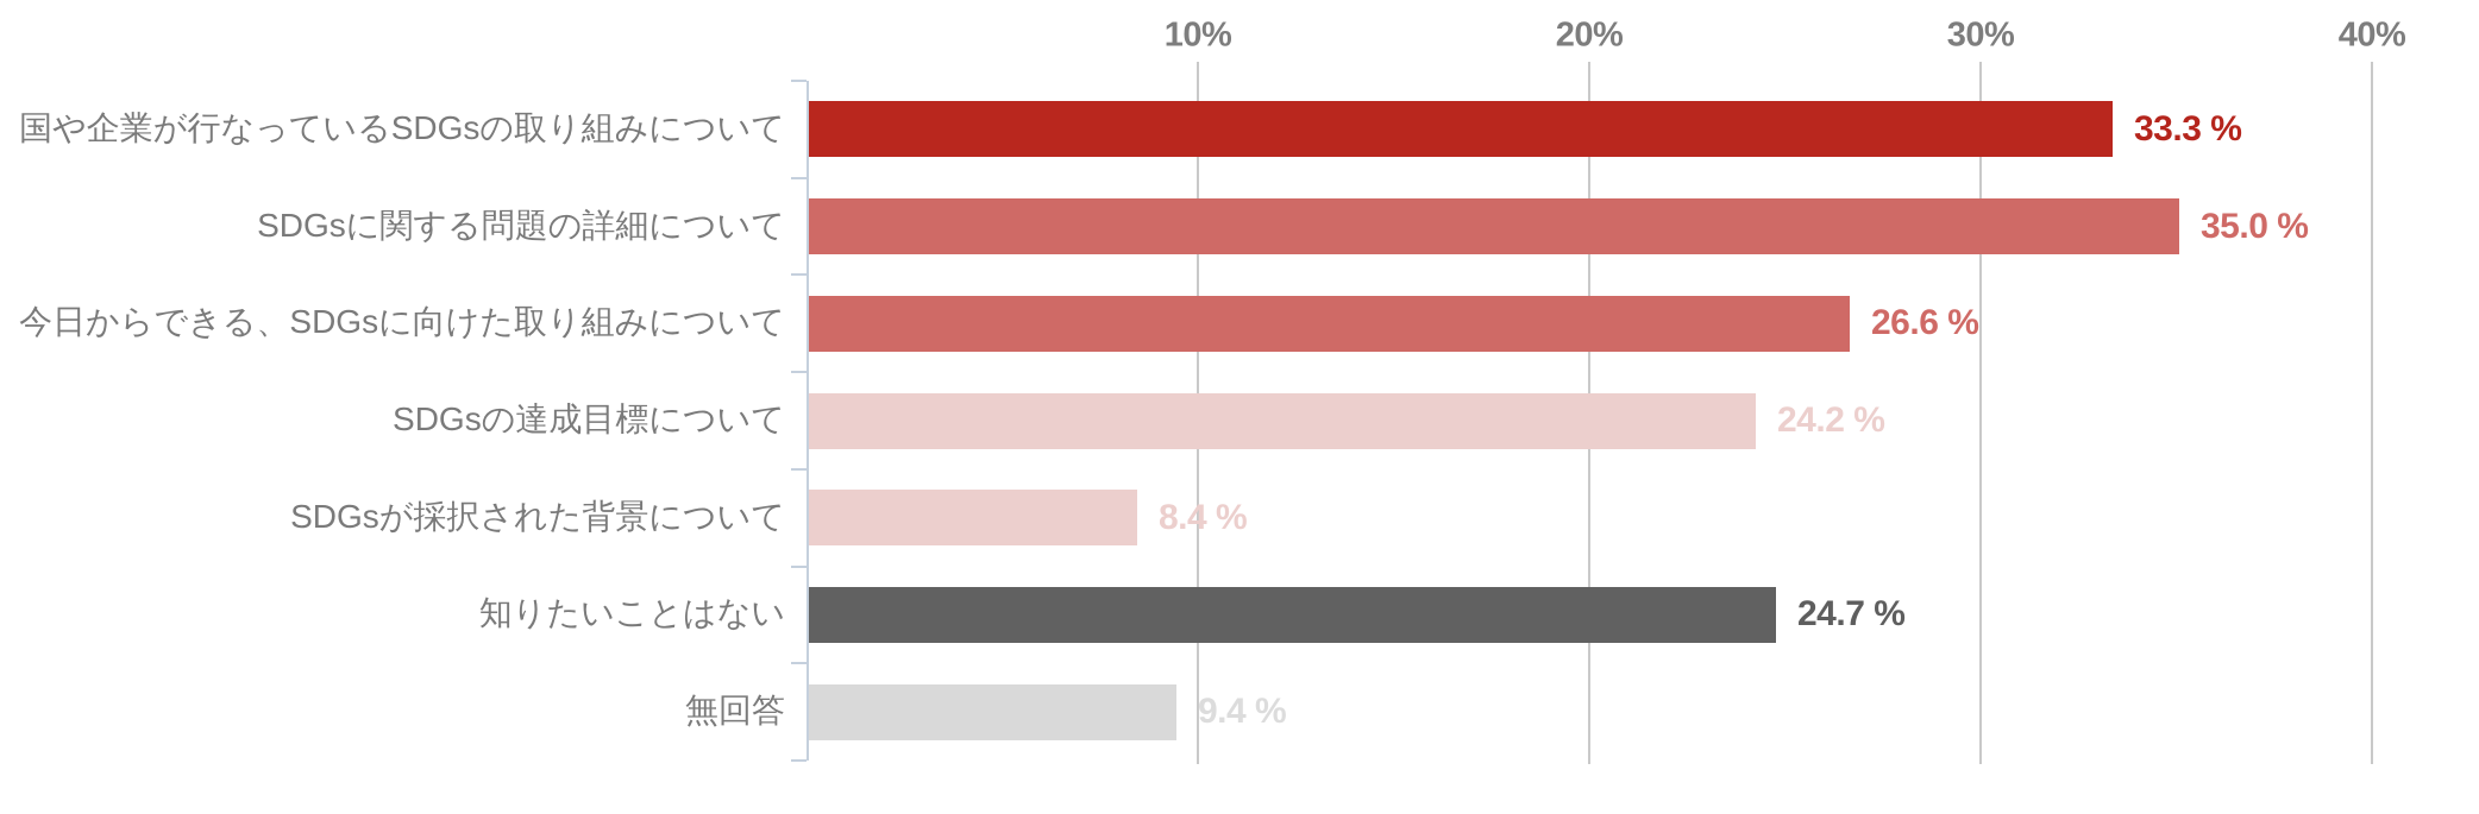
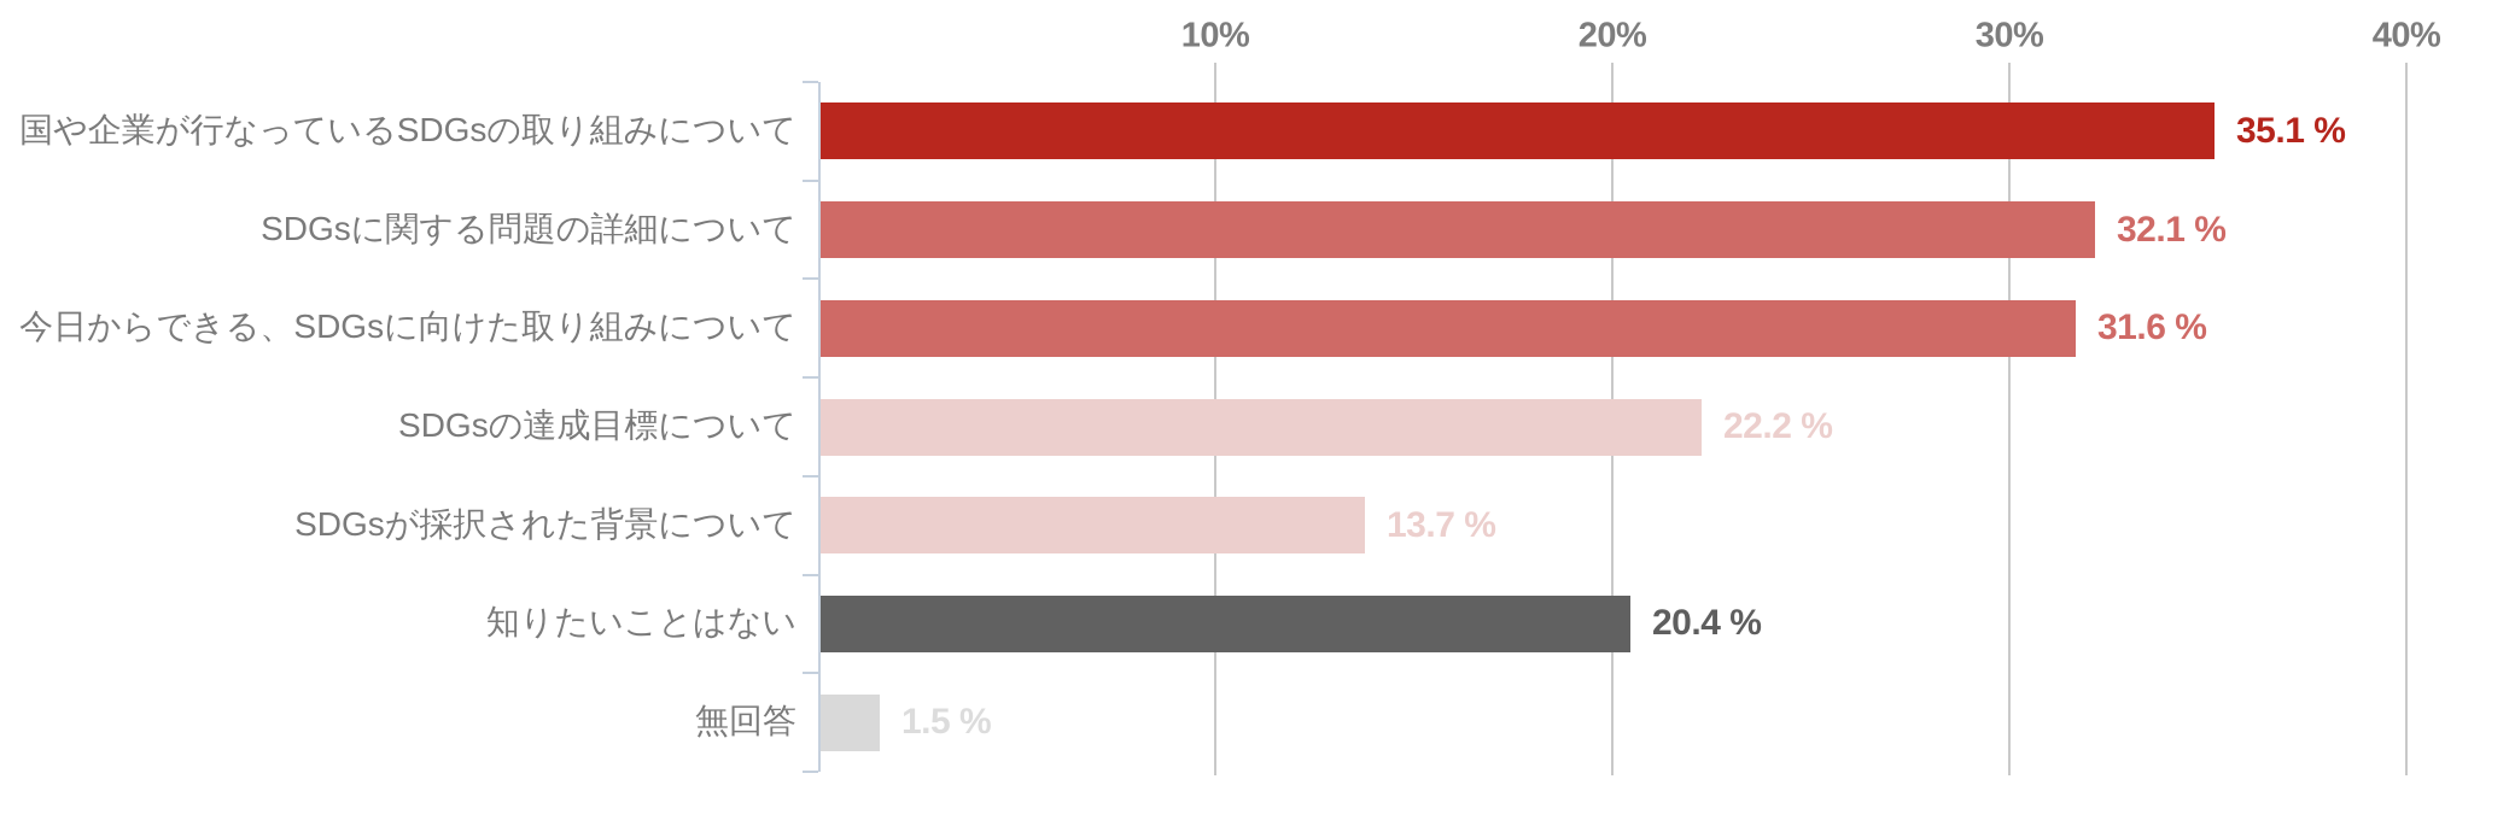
国や企業が行なっているSDGsの取り組みについて: 33.3 -> 35.1
SDGsに関する問題の詳細について: 35.0 -> 32.1
今日からできる、SDGsに向けた取り組みについて: 26.6 -> 31.6
SDGsの達成目標について: 24.2 -> 22.2
SDGsが採択された背景について: 8.4 -> 13.7
知りたいことはない: 24.7 -> 20.4
無回答: 9.4 -> 1.5
